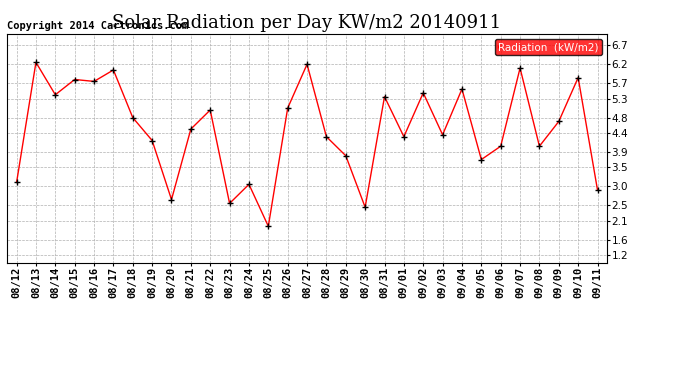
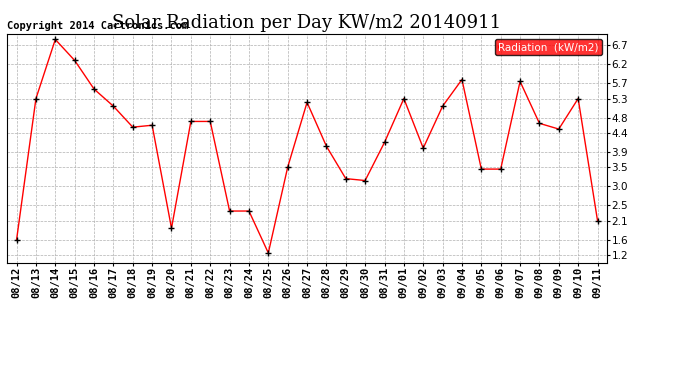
08/12: 3.10 -> 1.60
08/13: 6.25 -> 5.30
08/14: 5.40 -> 6.85
08/15: 5.80 -> 6.30
08/16: 5.75 -> 5.55
08/17: 6.05 -> 5.10
08/18: 4.80 -> 4.55
08/19: 4.20 -> 4.60
08/20: 2.65 -> 1.90
08/21: 4.50 -> 4.70
08/22: 5.00 -> 4.70
08/23: 2.55 -> 2.35
08/24: 3.05 -> 2.35
08/25: 1.95 -> 1.25
08/26: 5.05 -> 3.50
08/27: 6.20 -> 5.20
08/28: 4.30 -> 4.05
08/29: 3.80 -> 3.20
08/30: 2.45 -> 3.15
08/31: 5.35 -> 4.15
09/01: 4.30 -> 5.30
09/02: 5.45 -> 4.00
09/03: 4.35 -> 5.10
09/04: 5.55 -> 5.80
09/05: 3.70 -> 3.45
09/06: 4.05 -> 3.45
09/07: 6.10 -> 5.75
09/08: 4.05 -> 4.65
09/09: 4.70 -> 4.50
09/10: 5.85 -> 5.30
09/11: 2.90 -> 2.10
